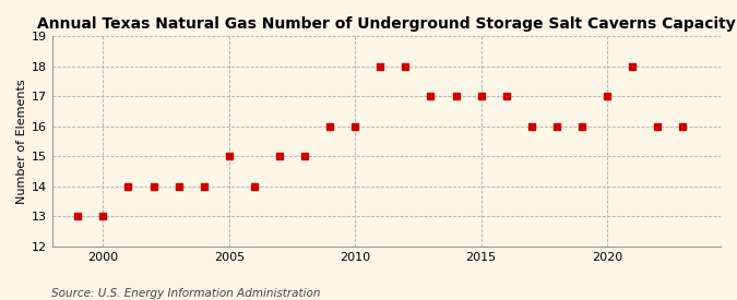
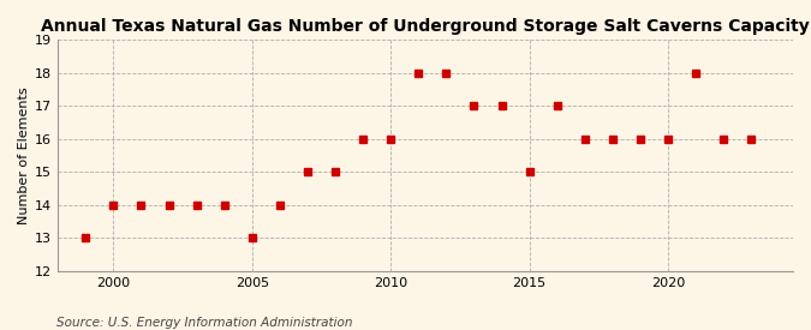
2000: 13 -> 14
2005: 15 -> 13
2015: 17 -> 15
2020: 17 -> 16
